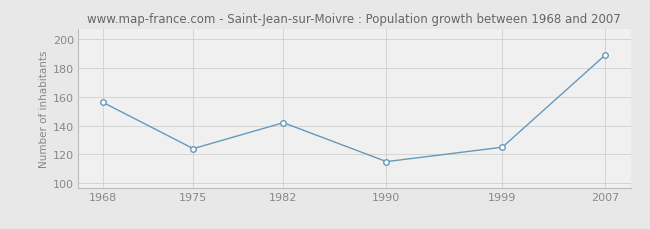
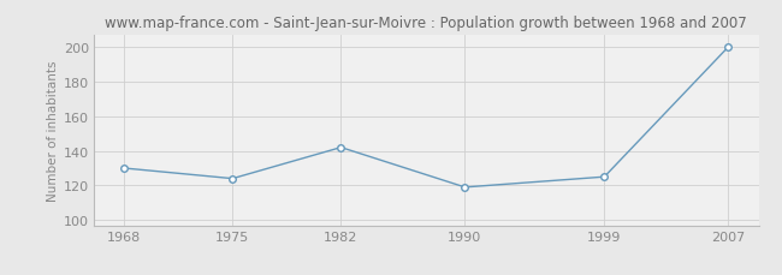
1968: 156 -> 130
1990: 115 -> 119
2007: 189 -> 200
